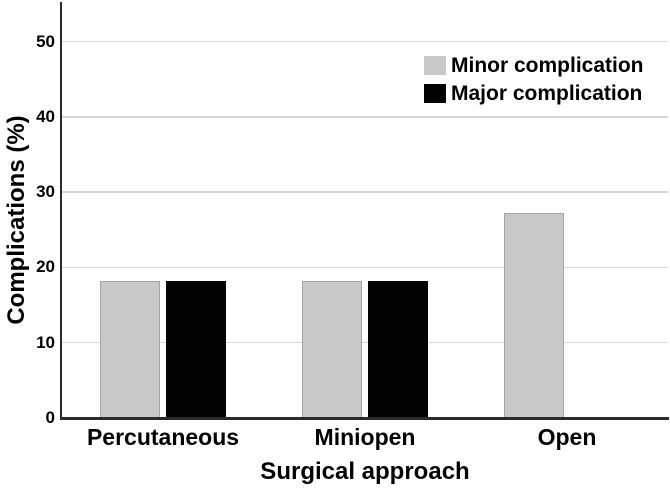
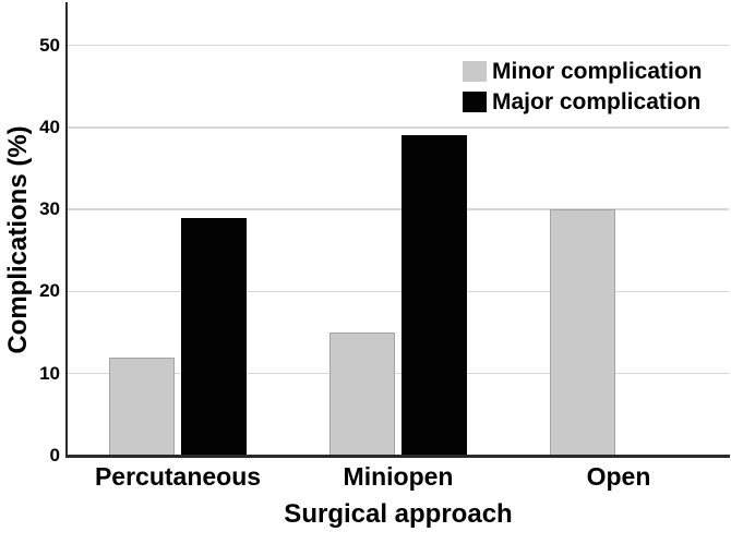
Minor complication/Percutaneous: 18 -> 12
Major complication/Percutaneous: 18 -> 29
Minor complication/Miniopen: 18 -> 15
Major complication/Miniopen: 18 -> 39
Minor complication/Open: 27 -> 30
